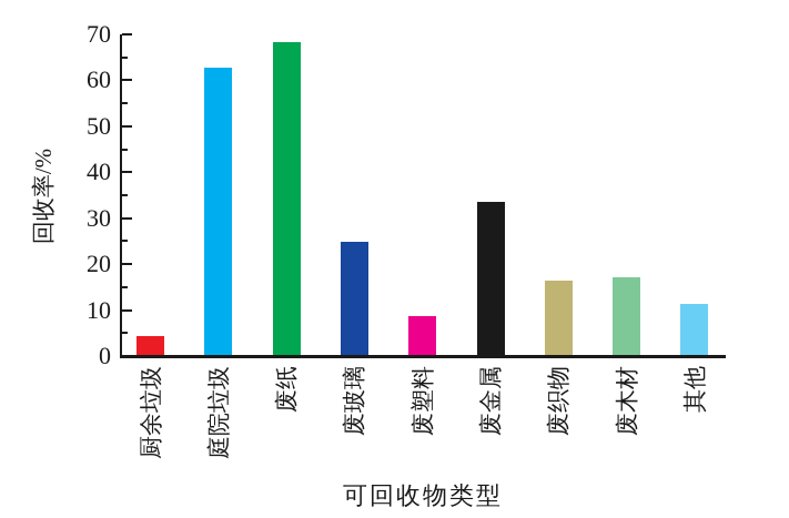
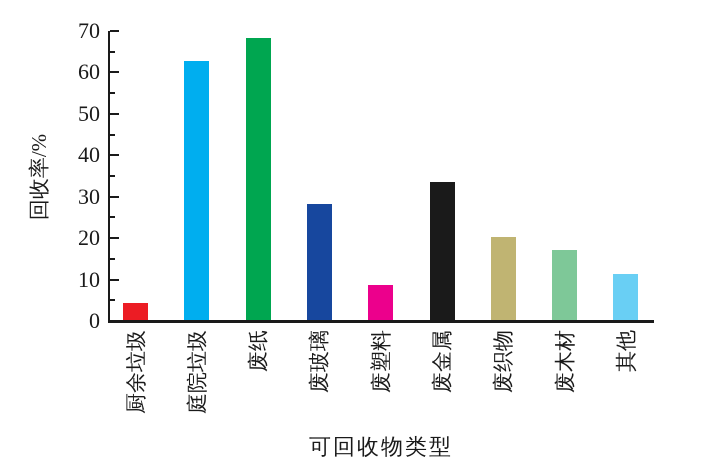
废玻璃: 25 -> 28
废织物: 16 -> 20
